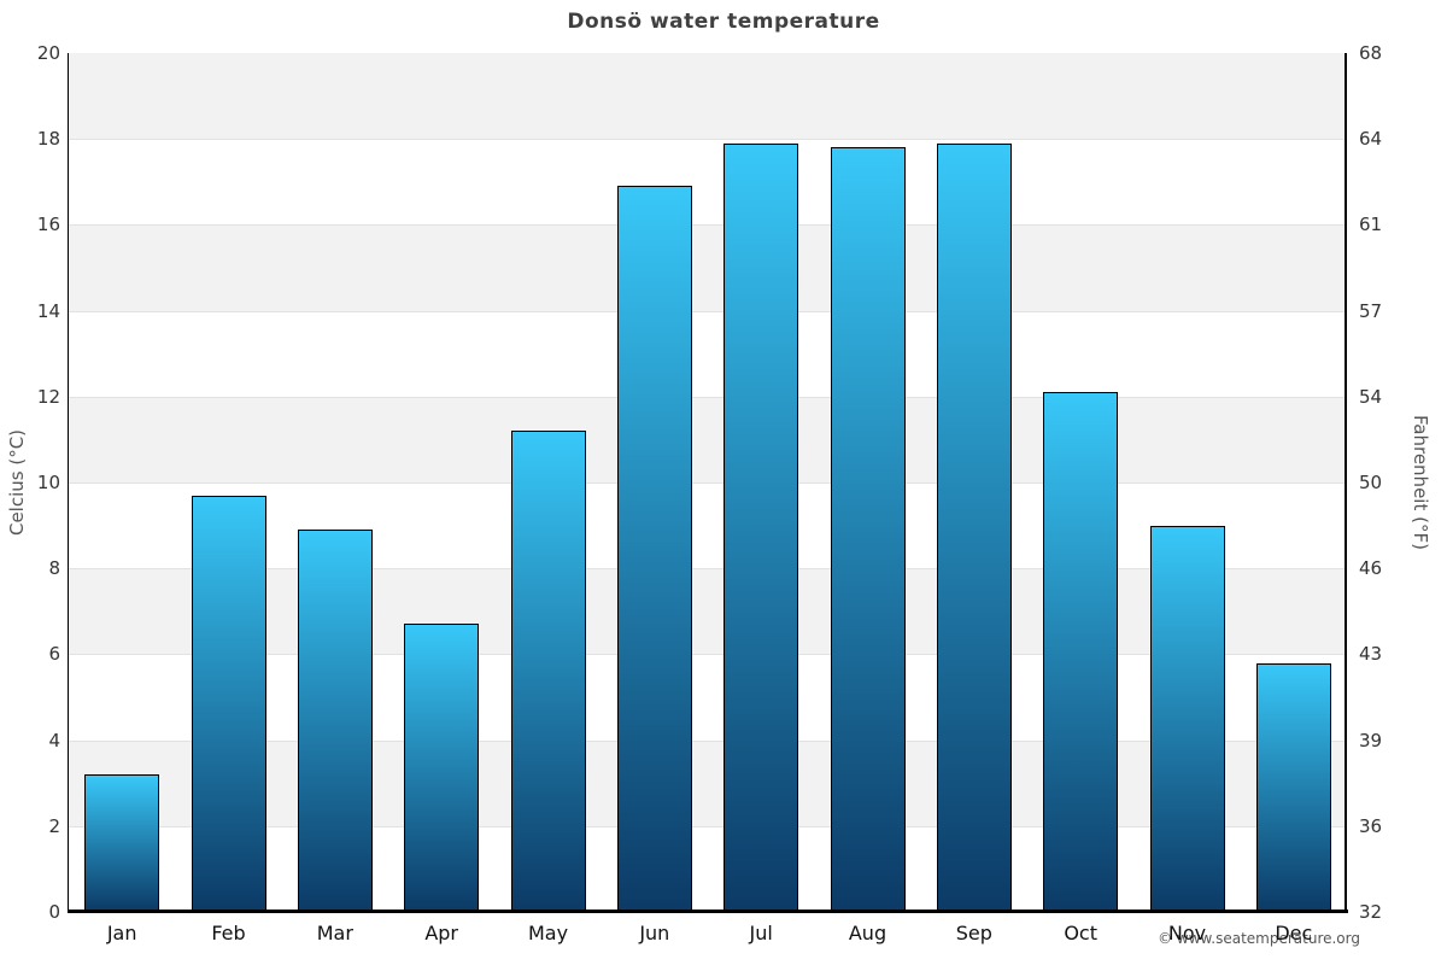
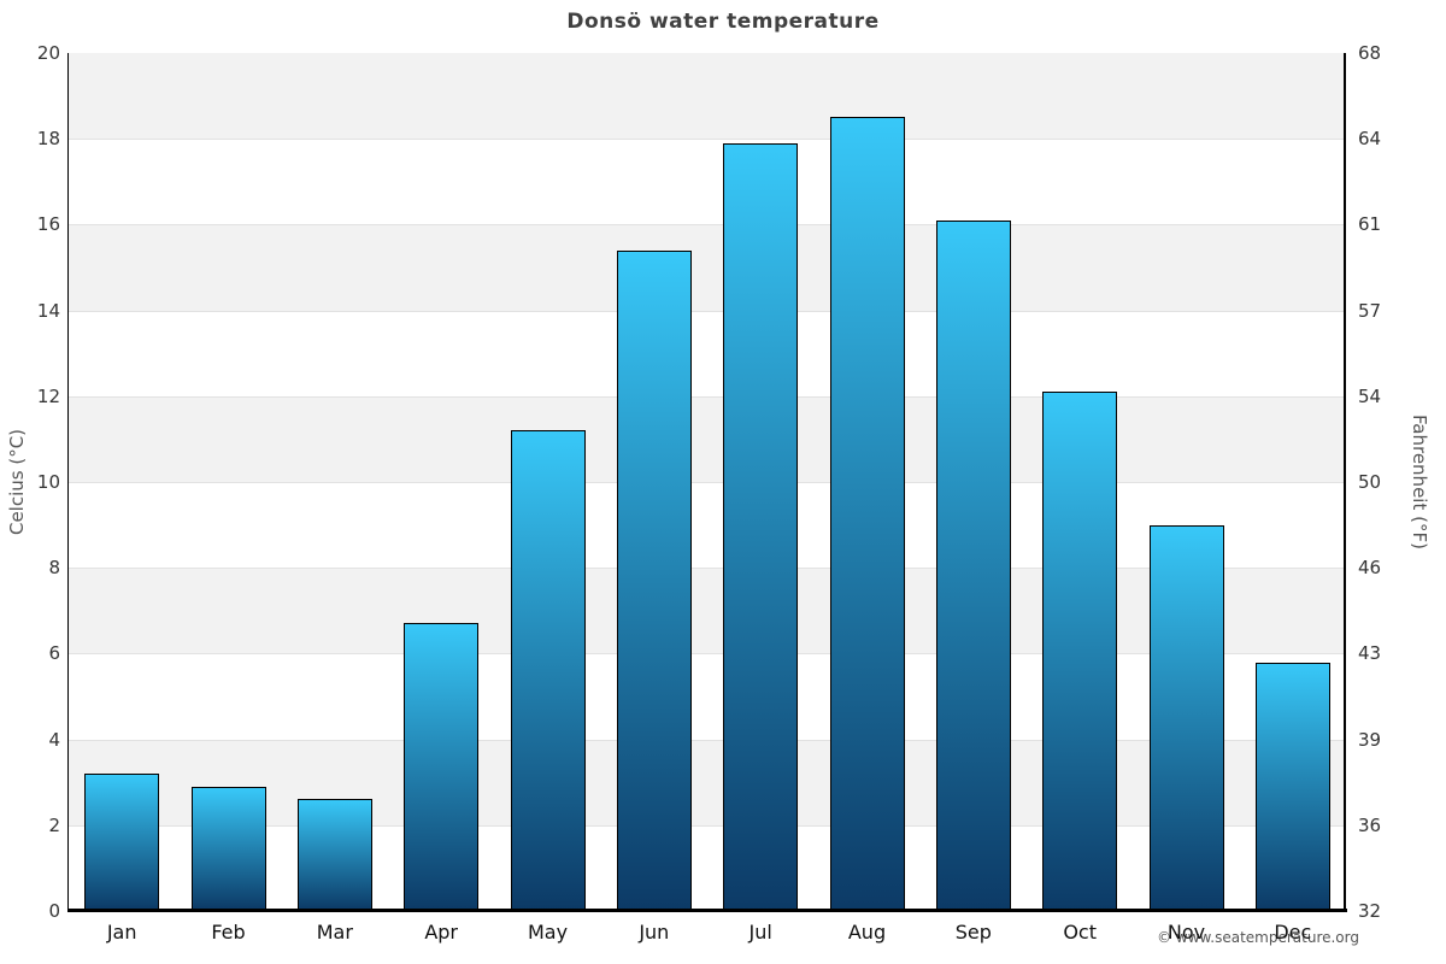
Feb: 9.7 -> 2.9
Mar: 8.9 -> 2.6
Jun: 16.9 -> 15.4
Aug: 17.8 -> 18.5
Sep: 17.9 -> 16.1
